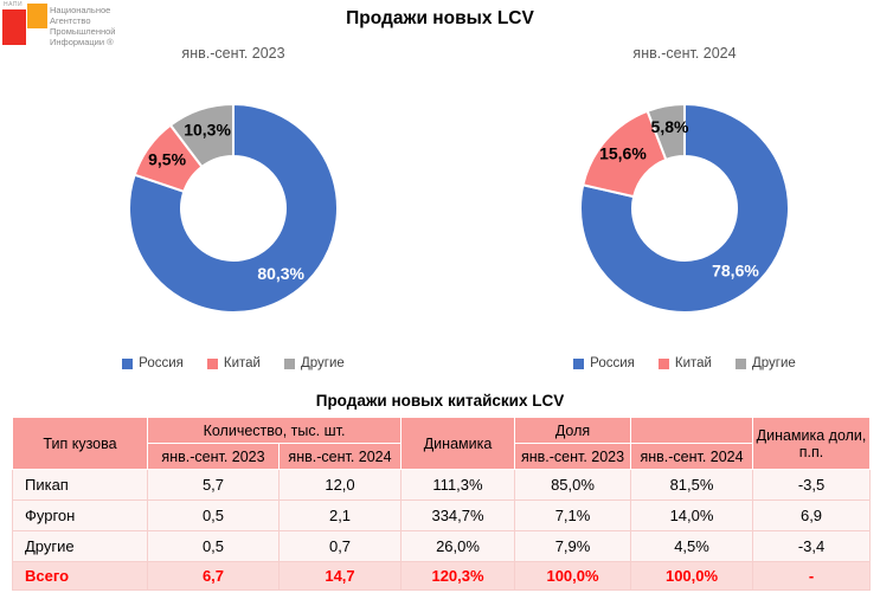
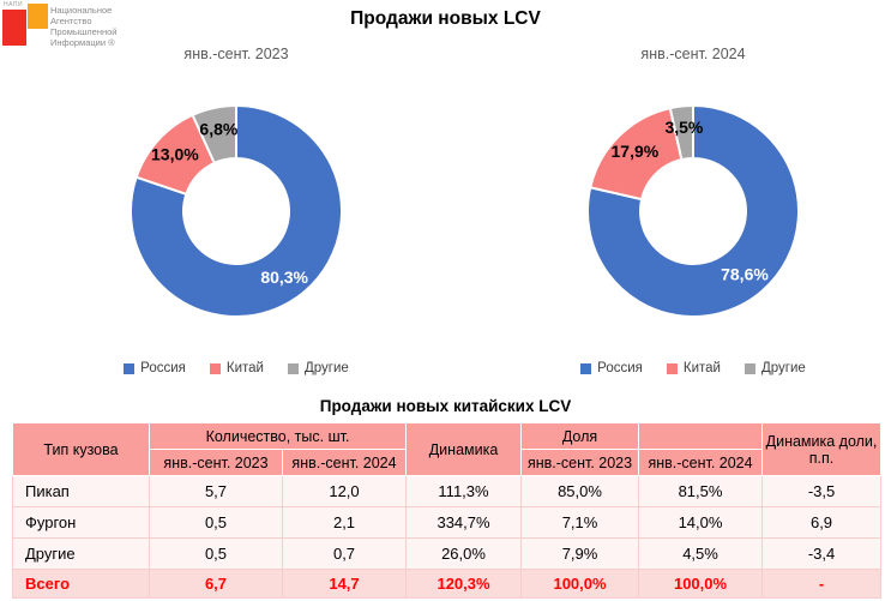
янв.-сент. 2023/Китай: 9,5% -> 13,0%
янв.-сент. 2023/Другие: 10,3% -> 6,8%
янв.-сент. 2024/Китай: 15,6% -> 17,9%
янв.-сент. 2024/Другие: 5,8% -> 3,5%
